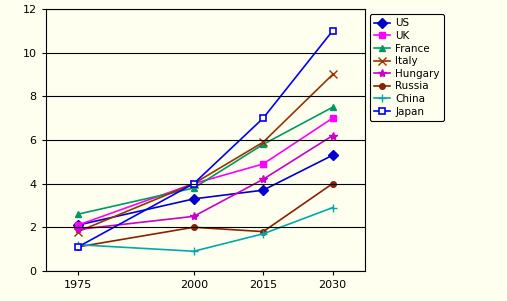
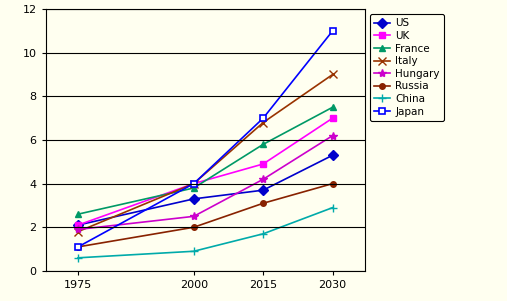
China/1975: 1.2 -> 0.6
Italy/2015: 5.9 -> 6.8
Russia/2015: 1.8 -> 3.1
